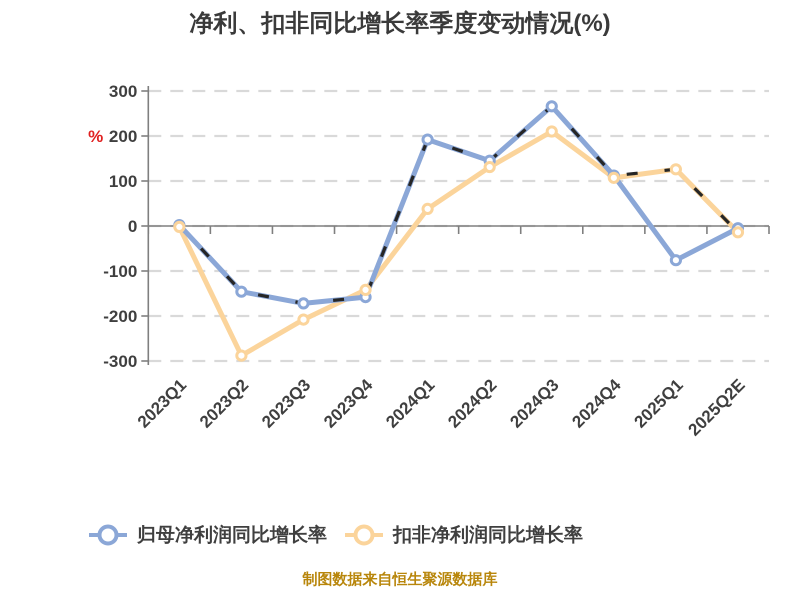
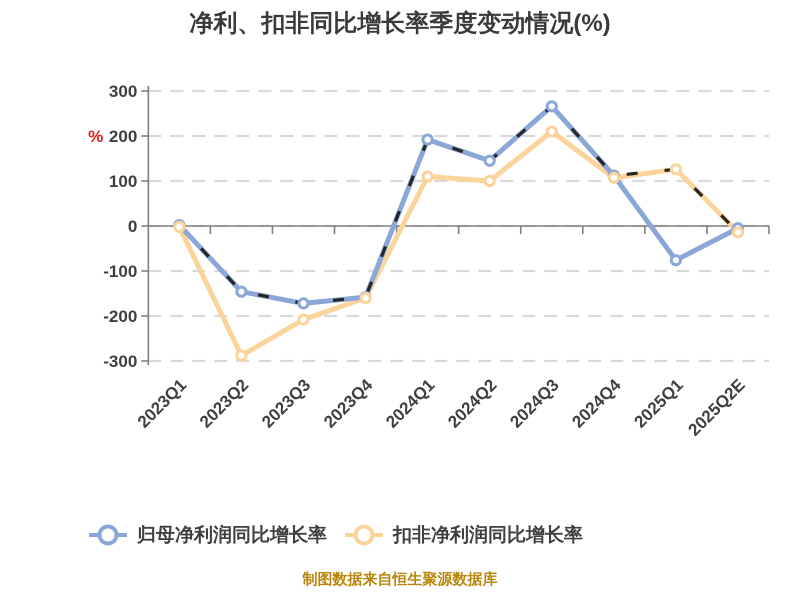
扣非净利润同比增长率/2023Q4: -140 -> -160
扣非净利润同比增长率/2024Q1: 40 -> 110
扣非净利润同比增长率/2024Q2: 130 -> 100
